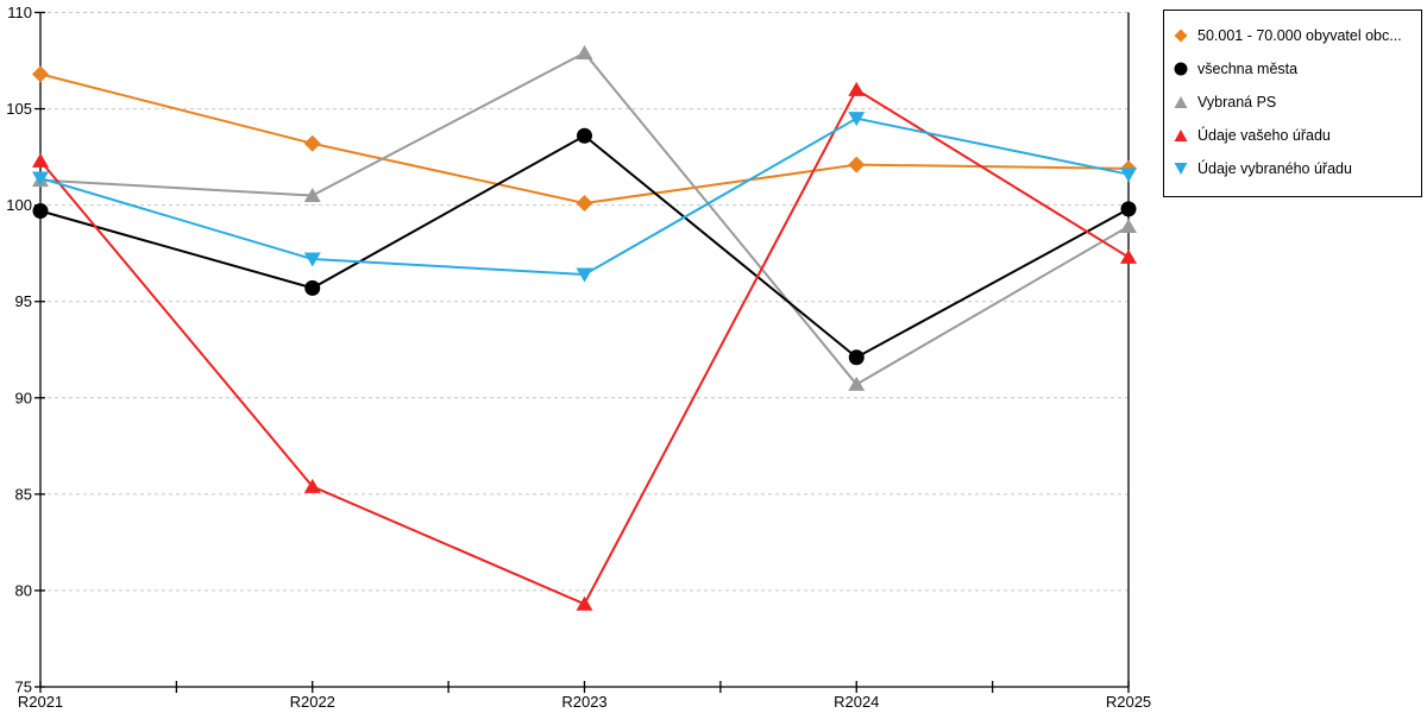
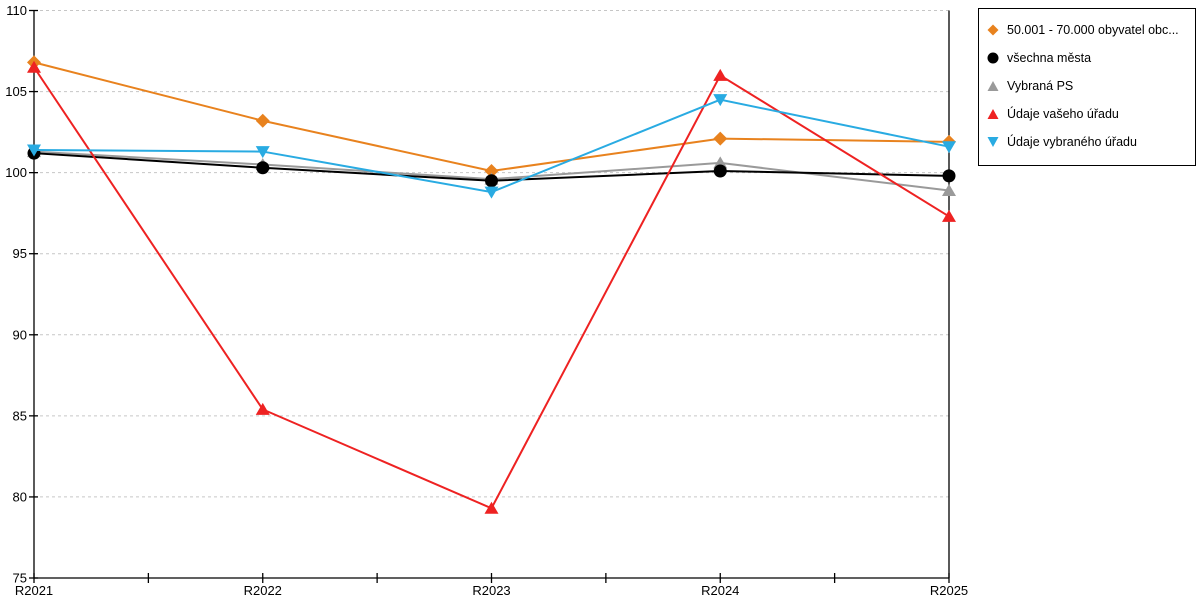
všechna města/R2021: 99.7 -> 101.2
Údaje vašeho úřadu/R2021: 102.3 -> 106.5
všechna města/R2022: 95.7 -> 100.3
Údaje vybraného úřadu/R2022: 97.2 -> 101.3
všechna města/R2023: 103.6 -> 99.5
Vybraná PS/R2023: 107.9 -> 99.6
Údaje vybraného úřadu/R2023: 96.4 -> 98.8
všechna města/R2024: 92.1 -> 100.1
Vybraná PS/R2024: 90.7 -> 100.6
